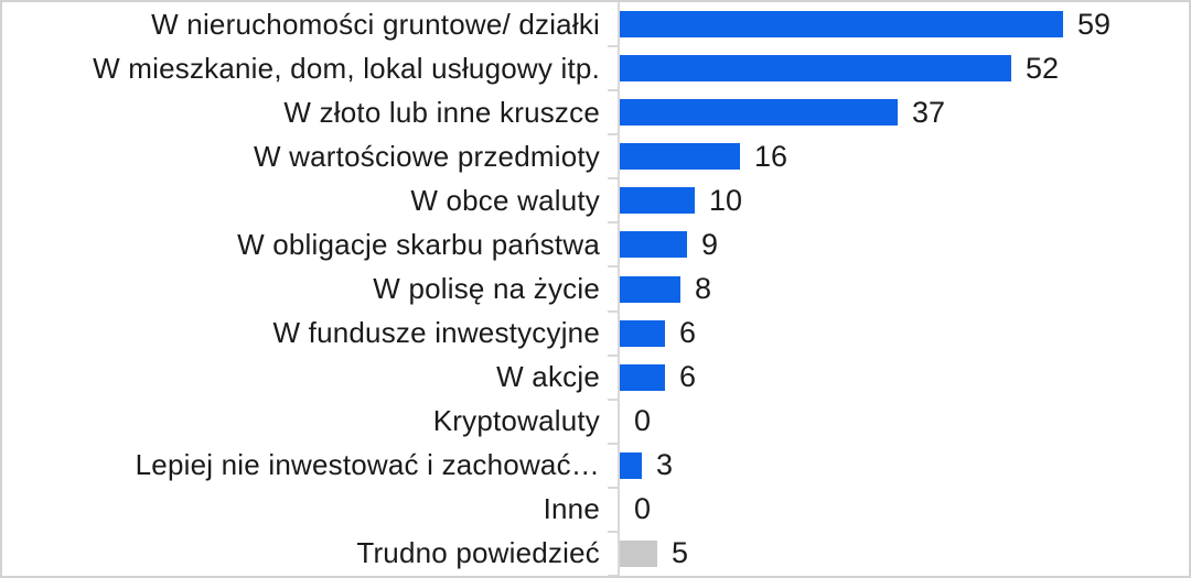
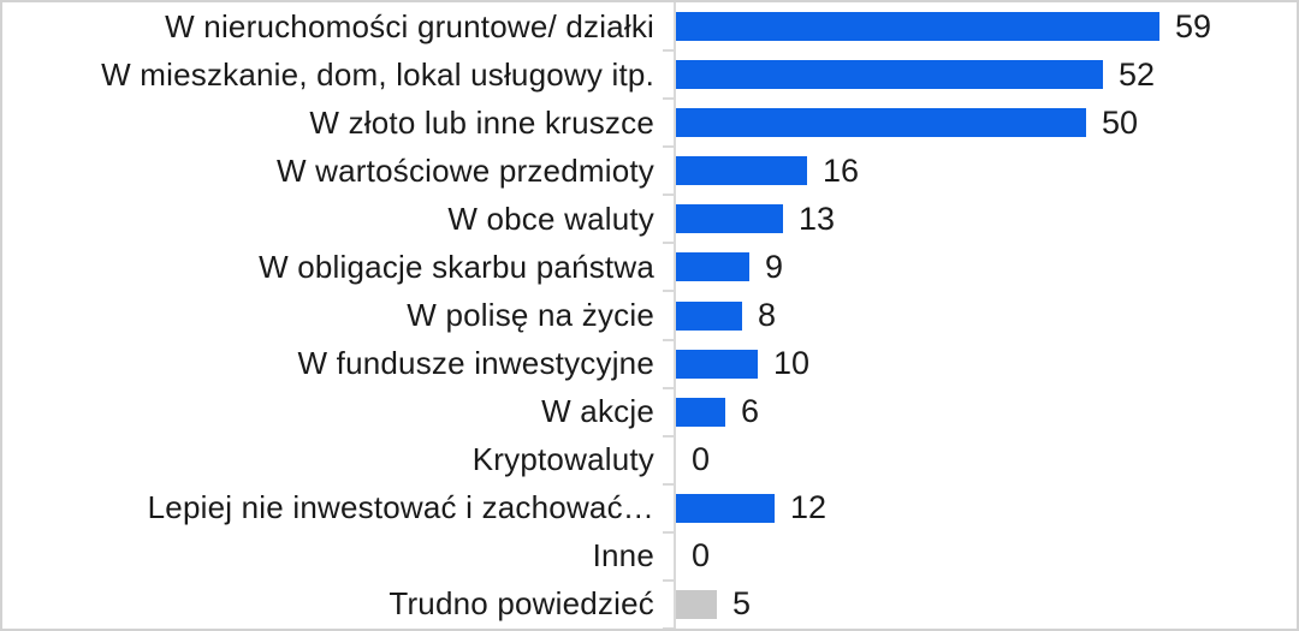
W złoto lub inne kruszce: 37 -> 50
W obce waluty: 10 -> 13
W fundusze inwestycyjne: 6 -> 10
Lepiej nie inwestować i zachować…: 3 -> 12
